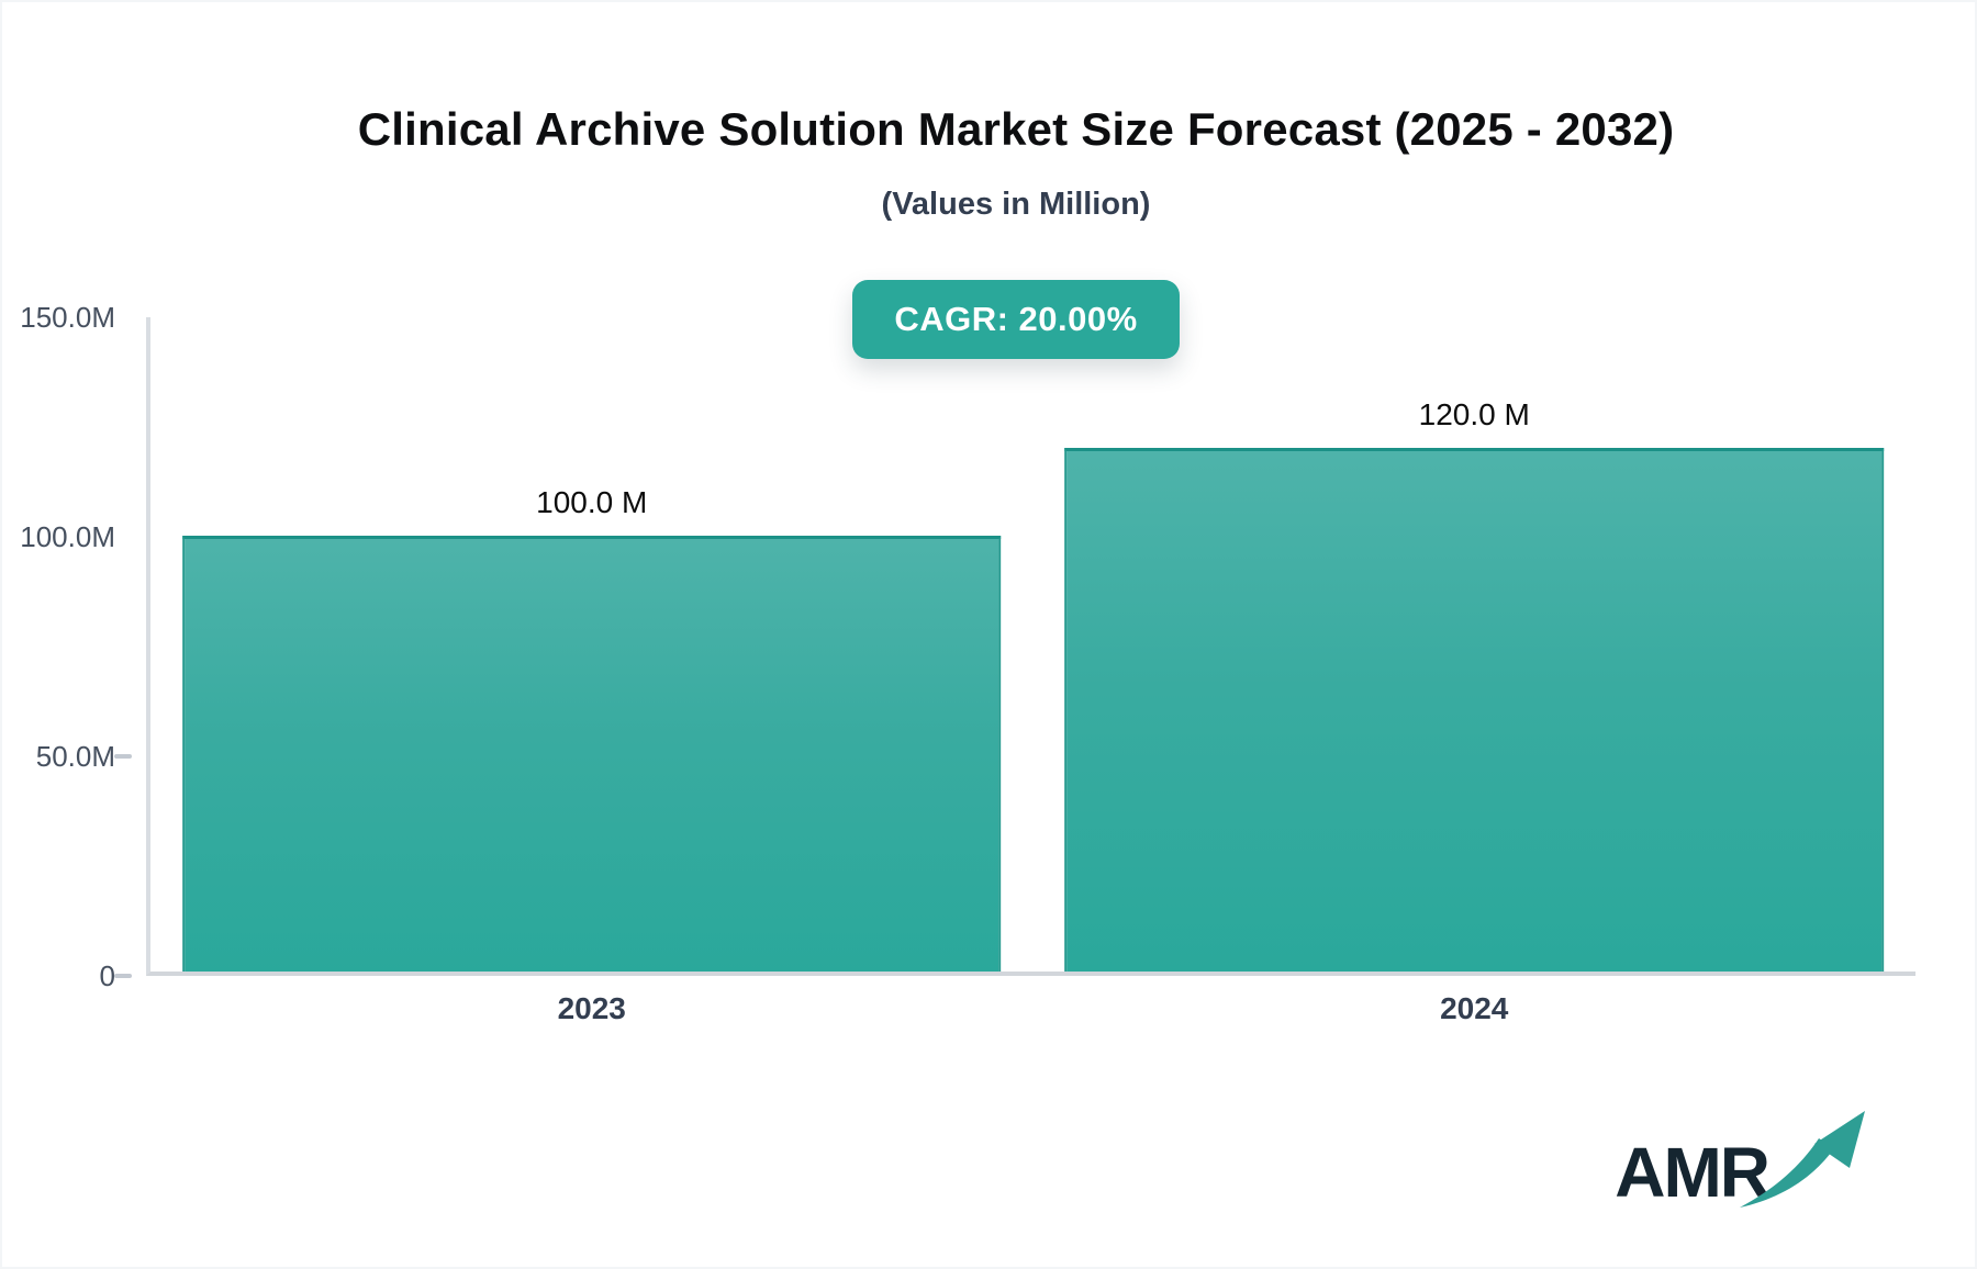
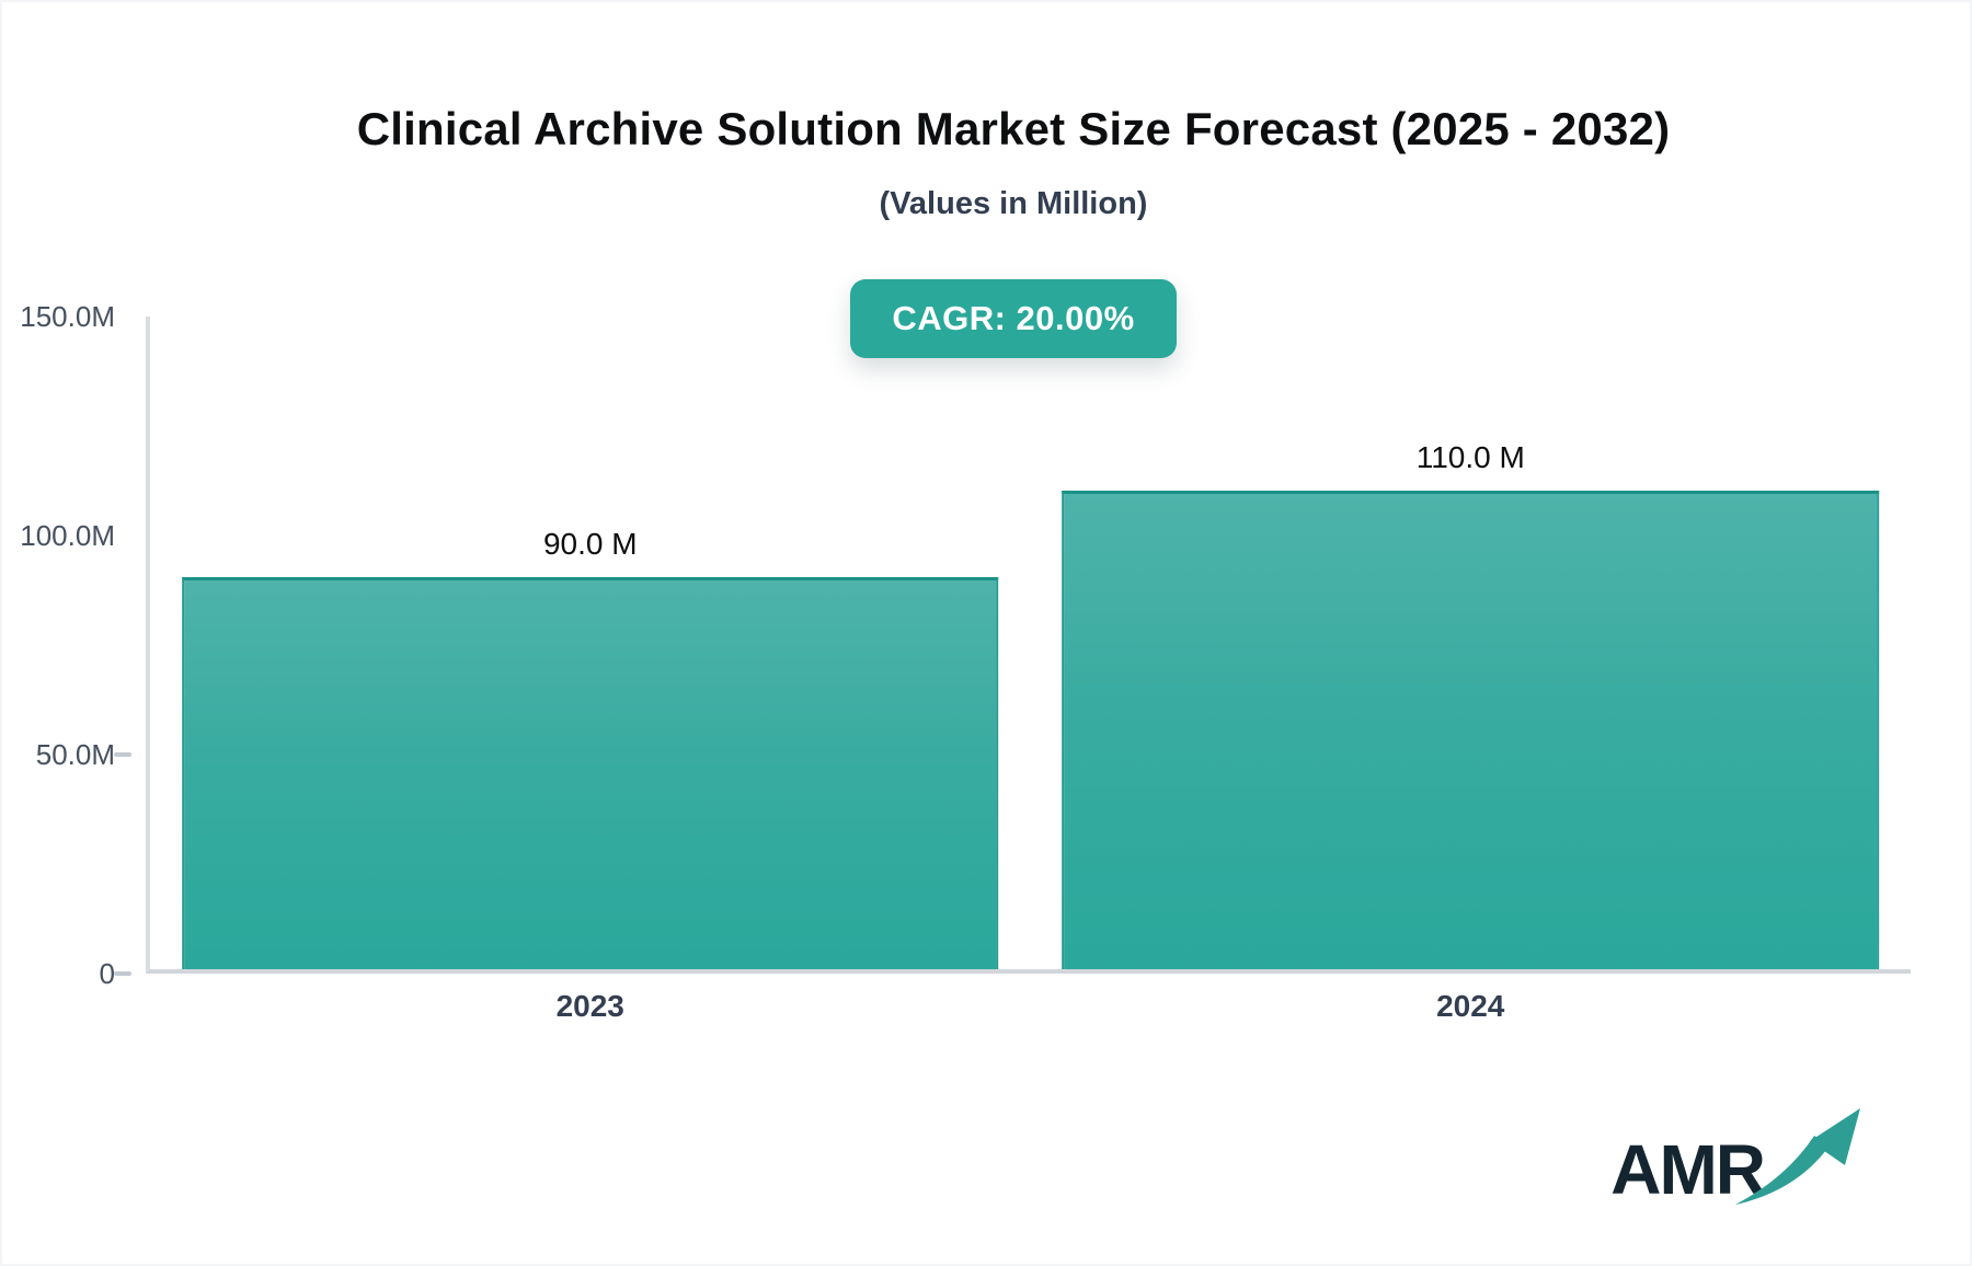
2023: 100.0 -> 90.0
2024: 120.0 -> 110.0
